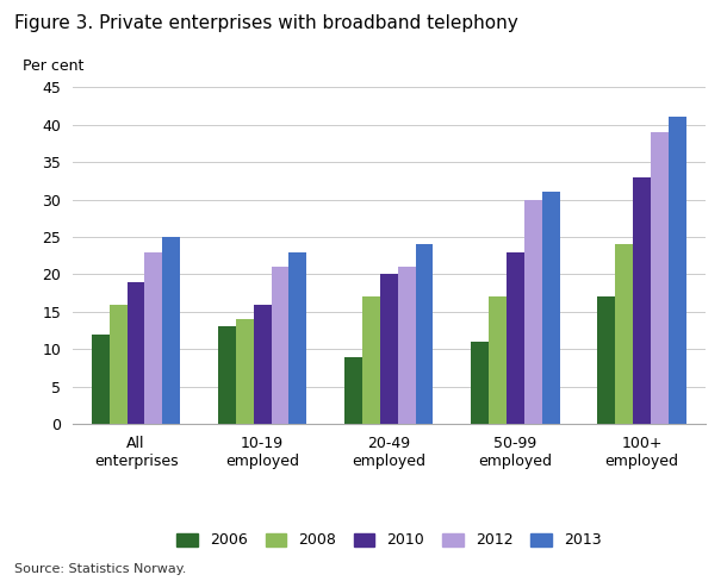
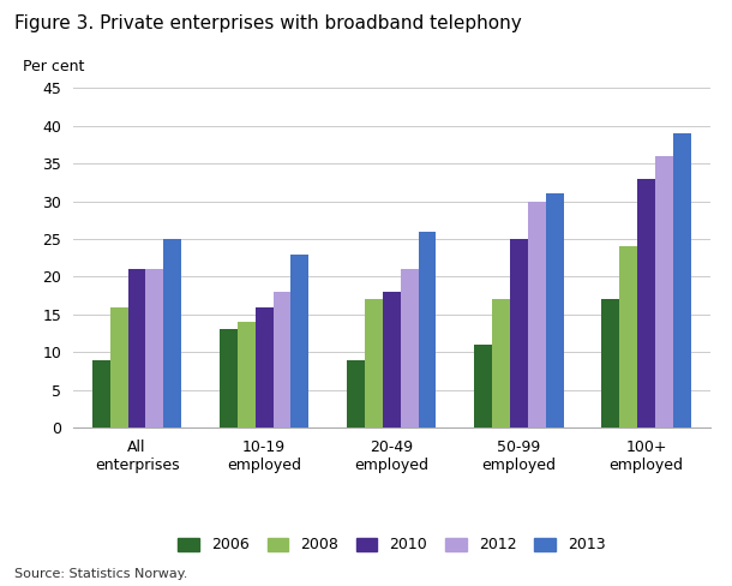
2006/All enterprises: 12 -> 9
2010/All enterprises: 19 -> 21
2012/All enterprises: 23 -> 21
2012/10-19 employed: 21 -> 18
2010/20-49 employed: 20 -> 18
2013/20-49 employed: 24 -> 26
2010/50-99 employed: 23 -> 25
2012/100+ employed: 39 -> 36
2013/100+ employed: 41 -> 39
